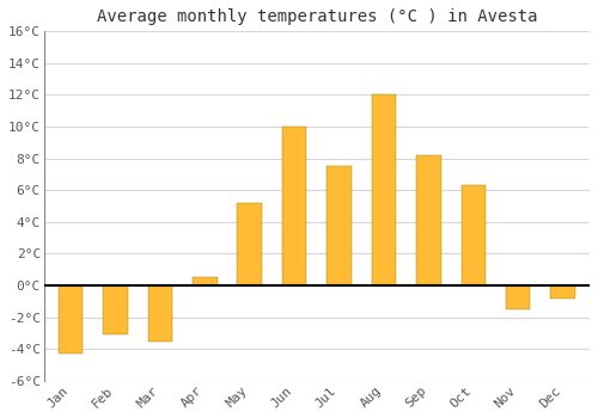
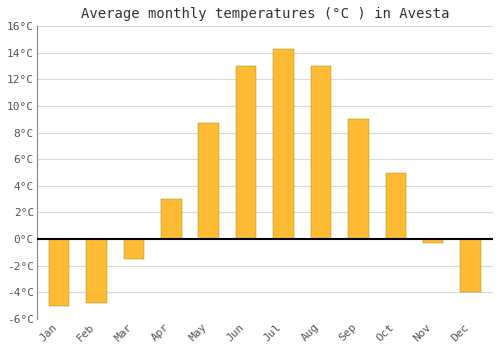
Jan: -4.3°C -> -5.0°C
Feb: -3.1°C -> -4.8°C
Mar: -3.5°C -> -1.5°C
Apr: 0.5°C -> 3.0°C
May: 5.2°C -> 8.7°C
Jun: 10.0°C -> 13.0°C
Jul: 7.5°C -> 14.3°C
Aug: 12.0°C -> 13.0°C
Sep: 8.2°C -> 9.0°C
Oct: 6.3°C -> 5.0°C
Nov: -1.5°C -> -0.3°C
Dec: -0.8°C -> -4.0°C
